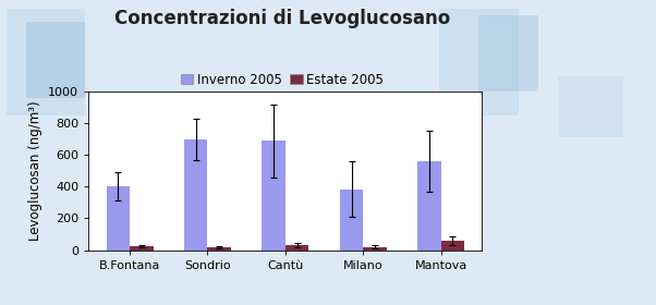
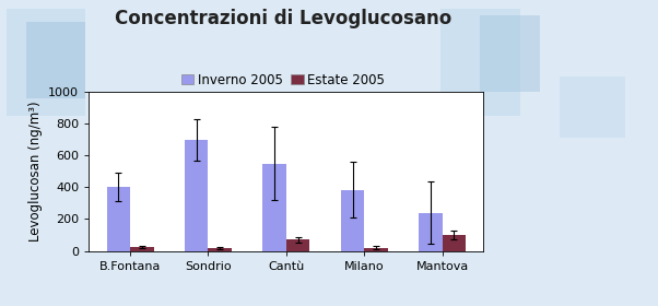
Inverno 2005/Cantù: 690 -> 550
Estate 2005/Cantù: 30 -> 70
Inverno 2005/Mantova: 560 -> 240
Estate 2005/Mantova: 60 -> 100
